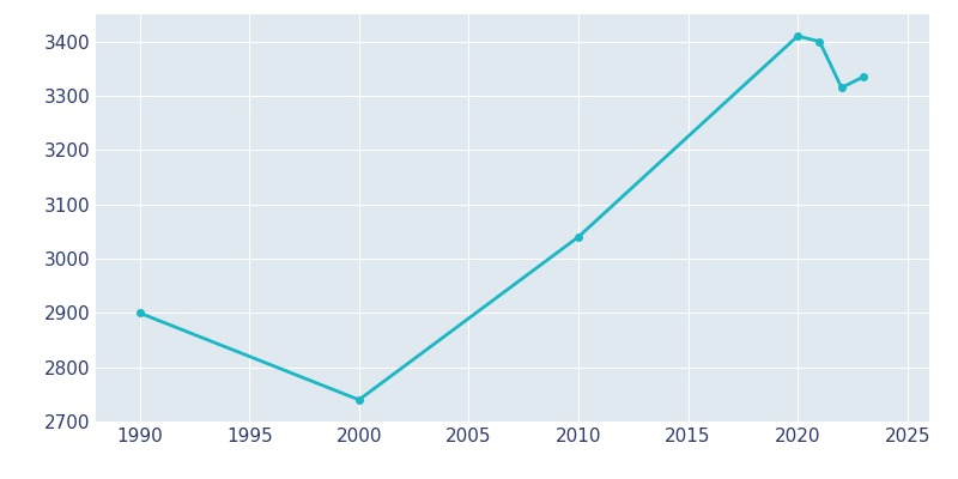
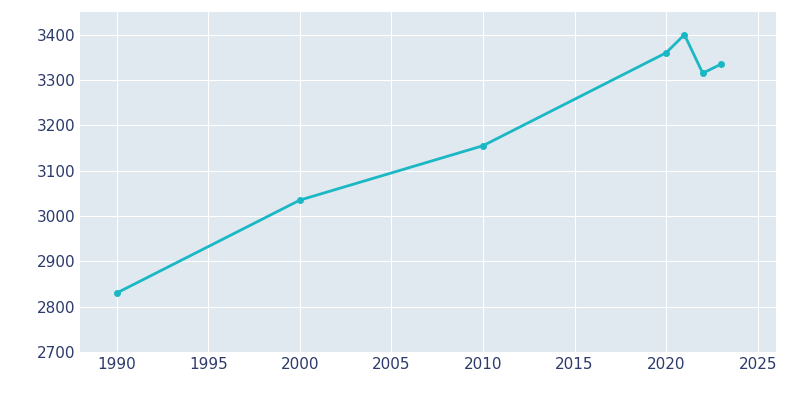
1990: 2900 -> 2830
2000: 2740 -> 3035
2010: 3040 -> 3155
2020: 3410 -> 3360
